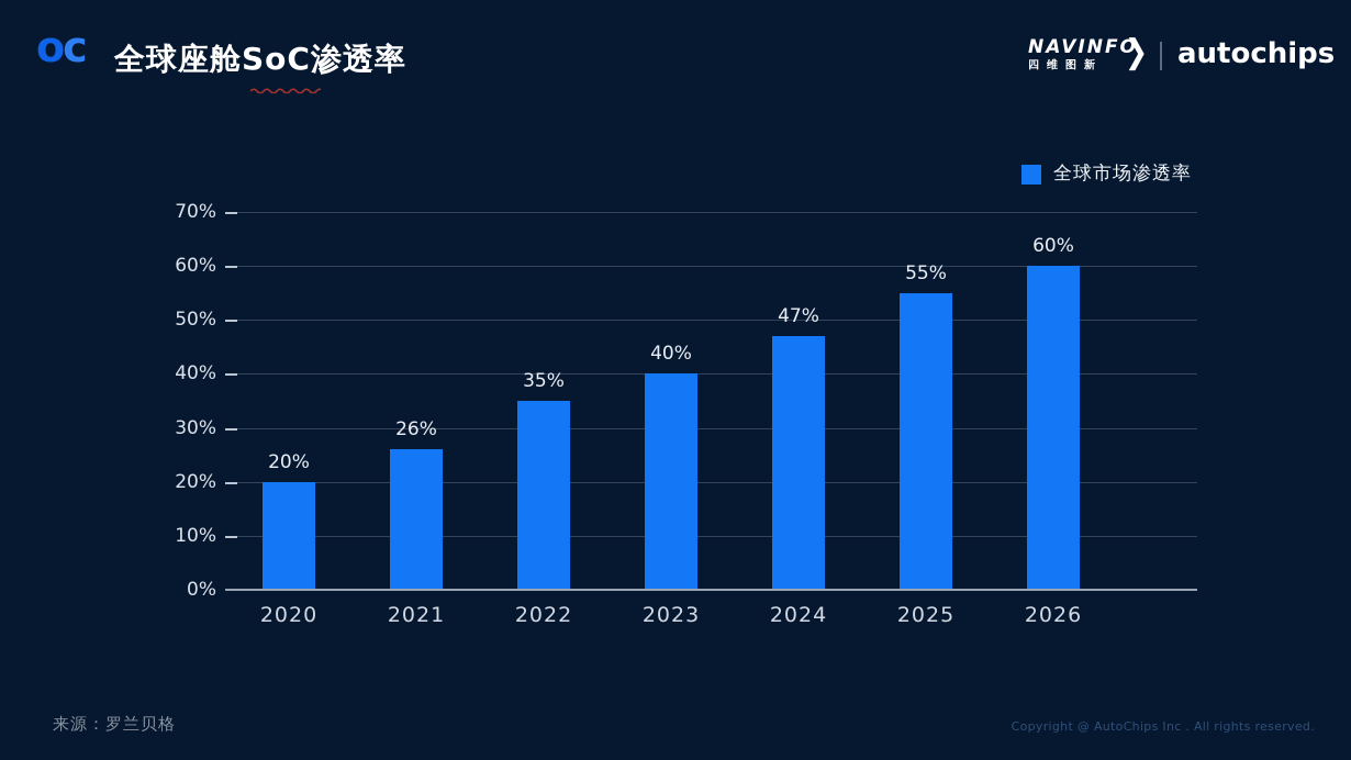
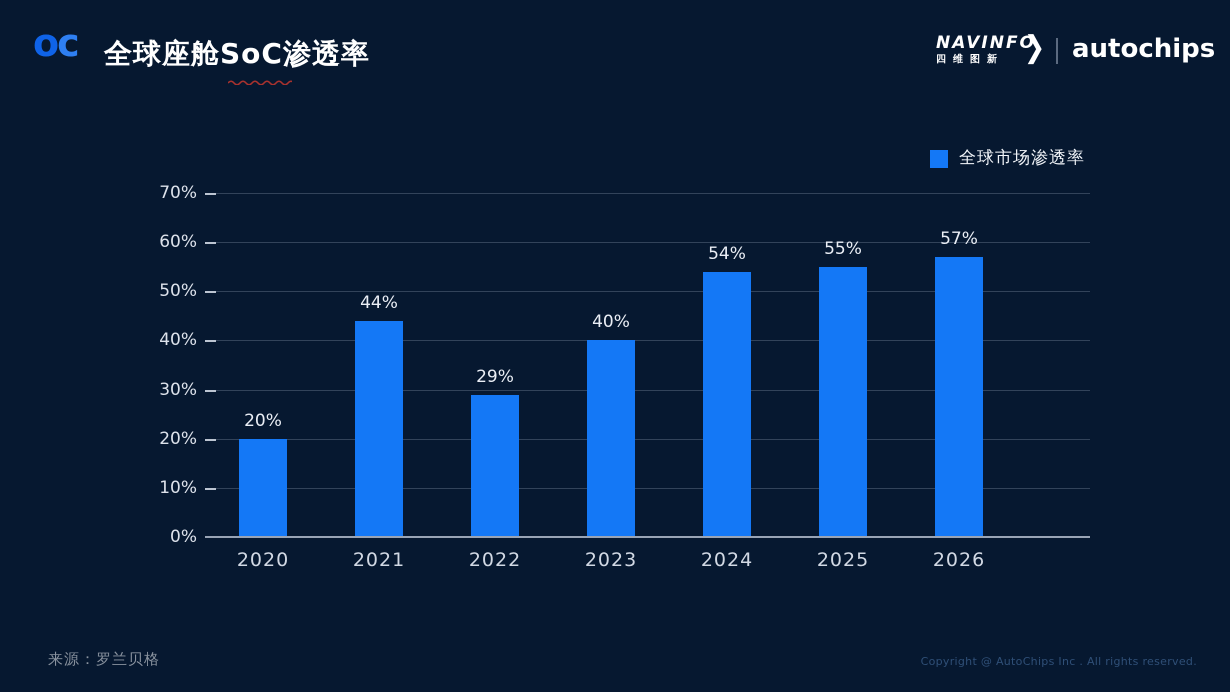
2021: 26% -> 44%
2022: 35% -> 29%
2024: 47% -> 54%
2026: 60% -> 57%
